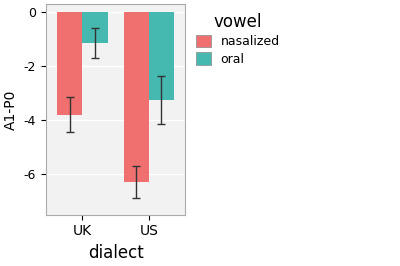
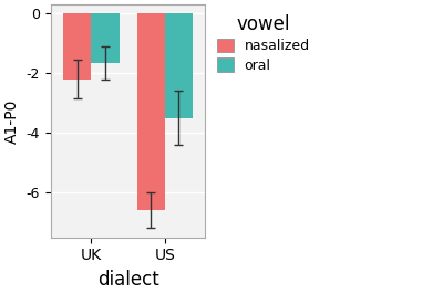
nasalized/UK: -3.8 -> -2.2
oral/UK: -1.15 -> -1.65
nasalized/US: -6.3 -> -6.6
oral/US: -3.25 -> -3.50
